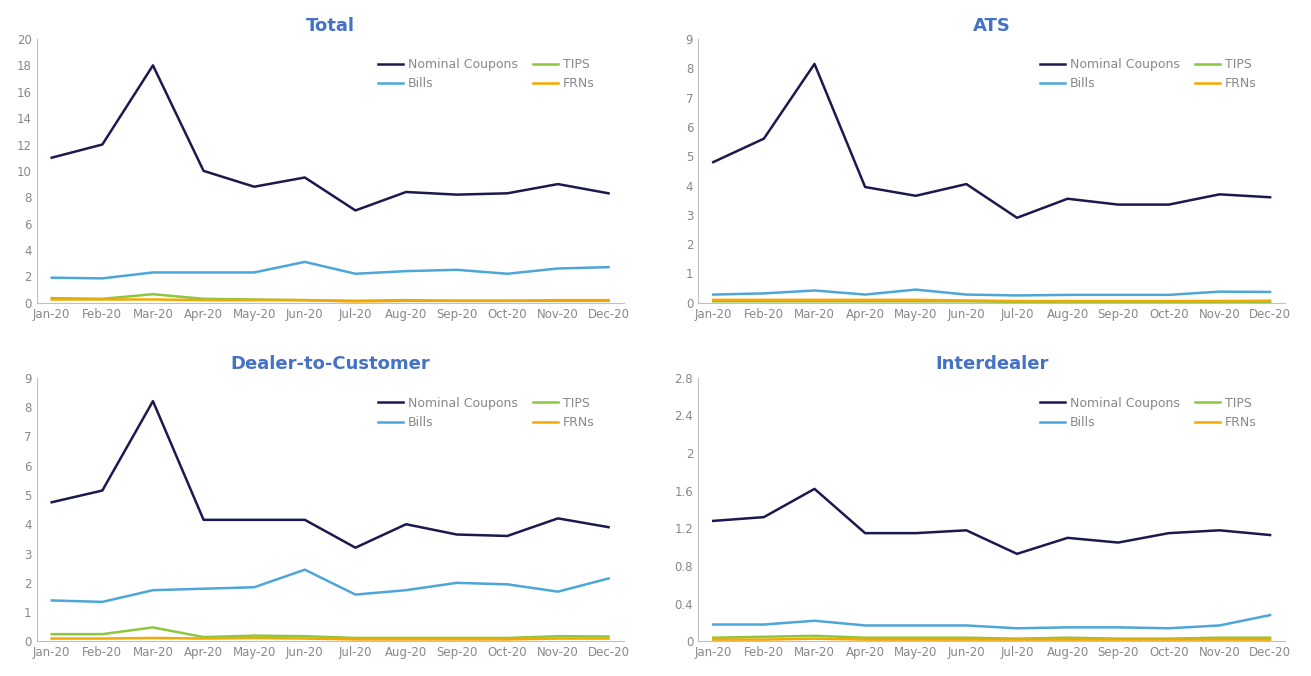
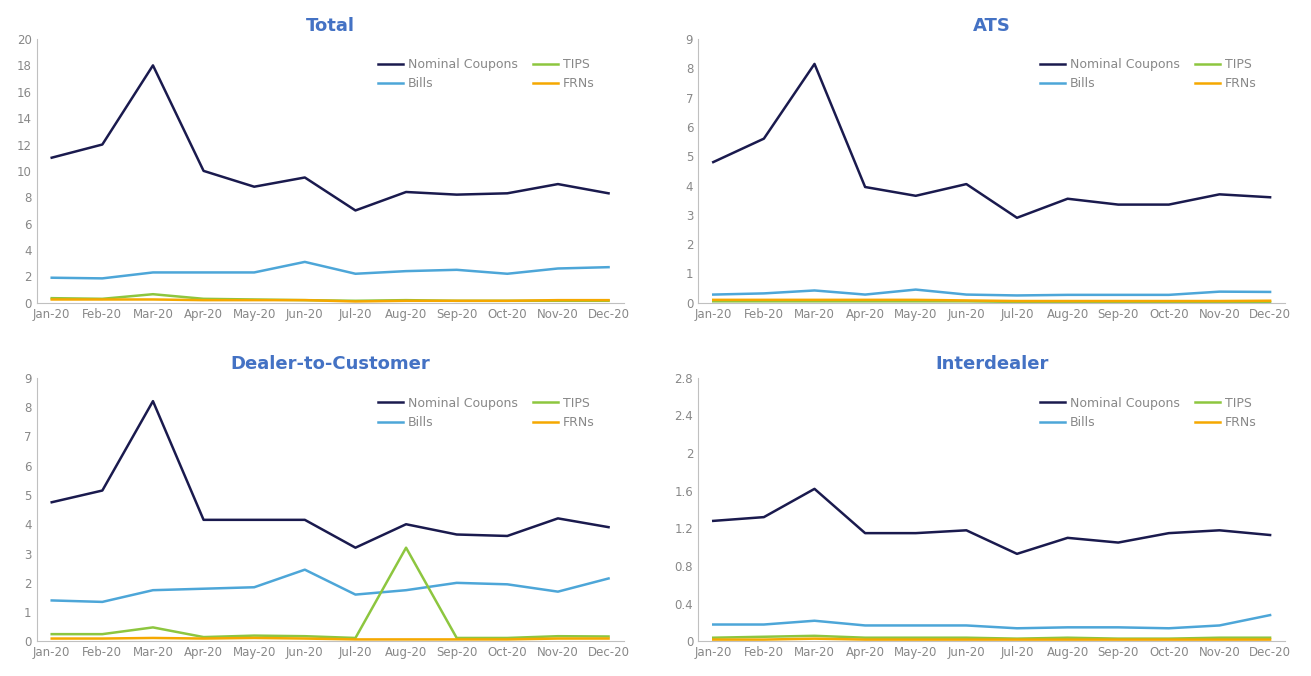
Dealer-to-Customer/TIPS/Aug-20: 0.12 -> 3.20
